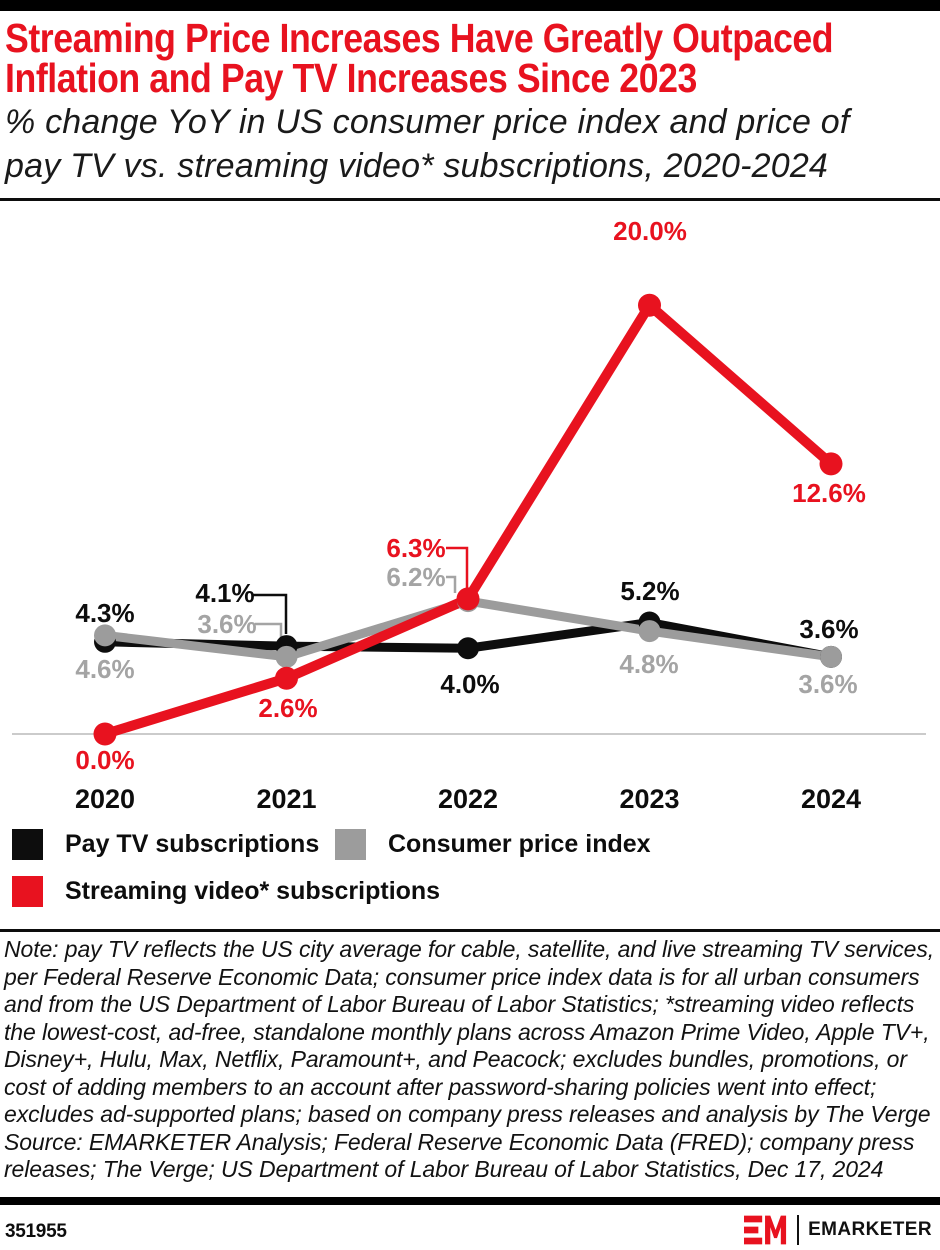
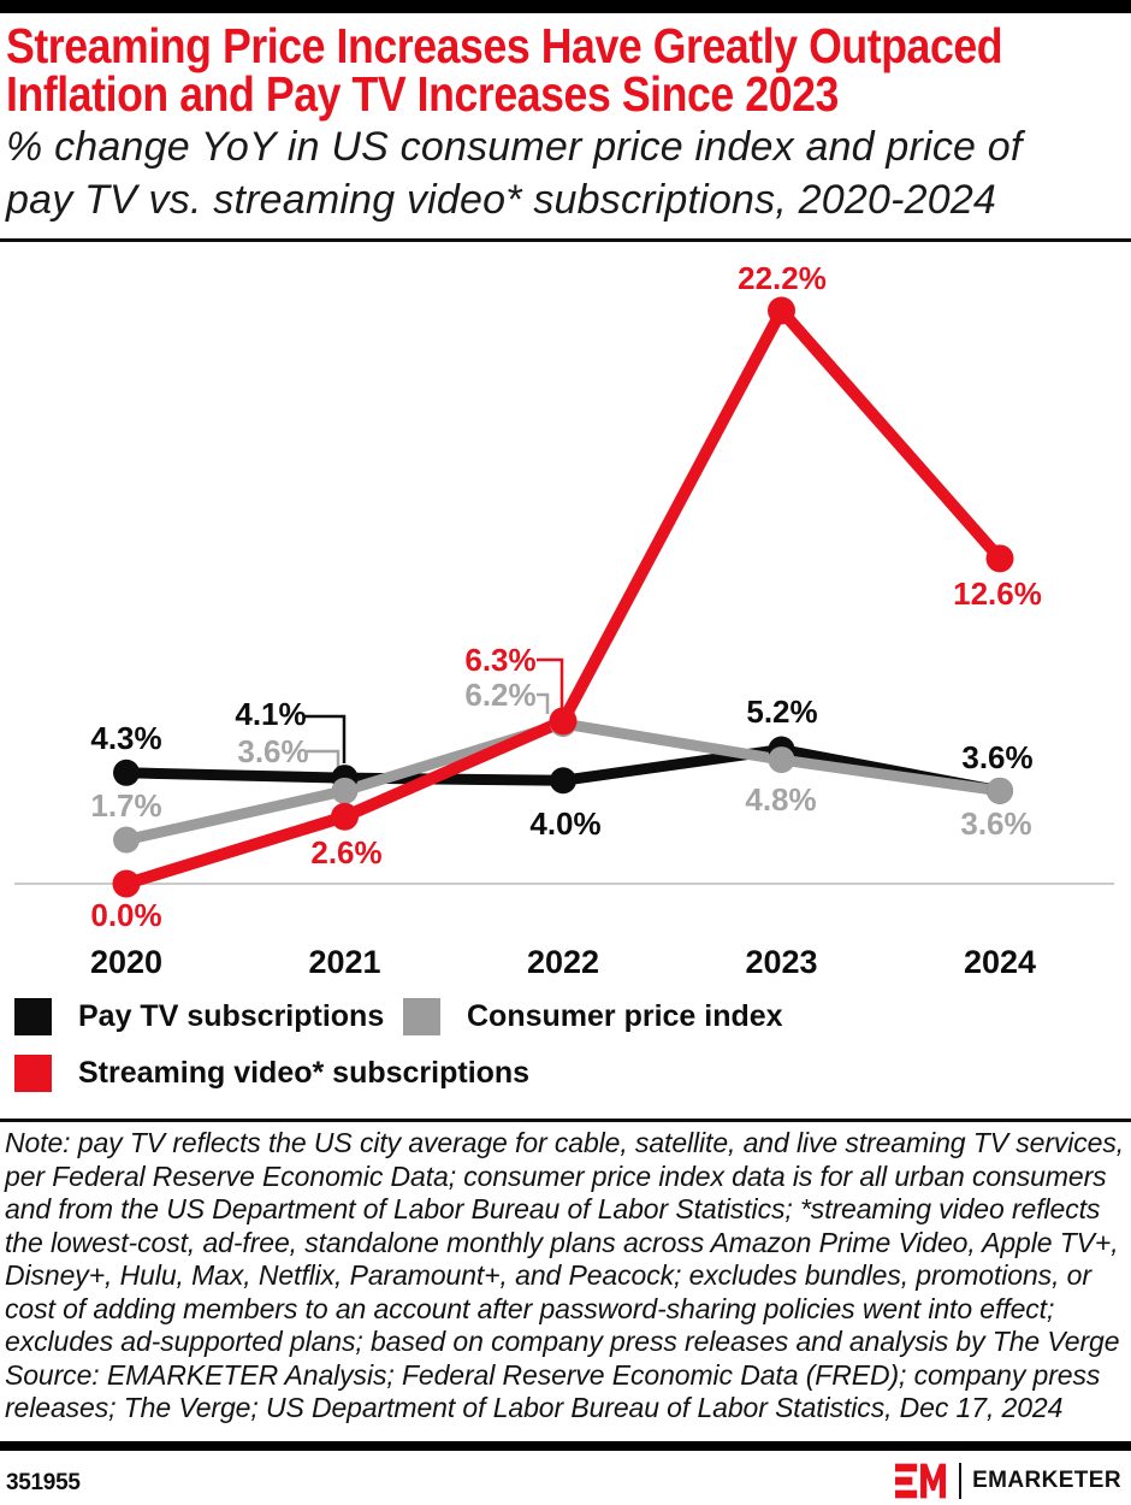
Consumer price index/2020: 4.6% -> 1.7%
Streaming video* subscriptions/2023: 20.0% -> 22.2%
